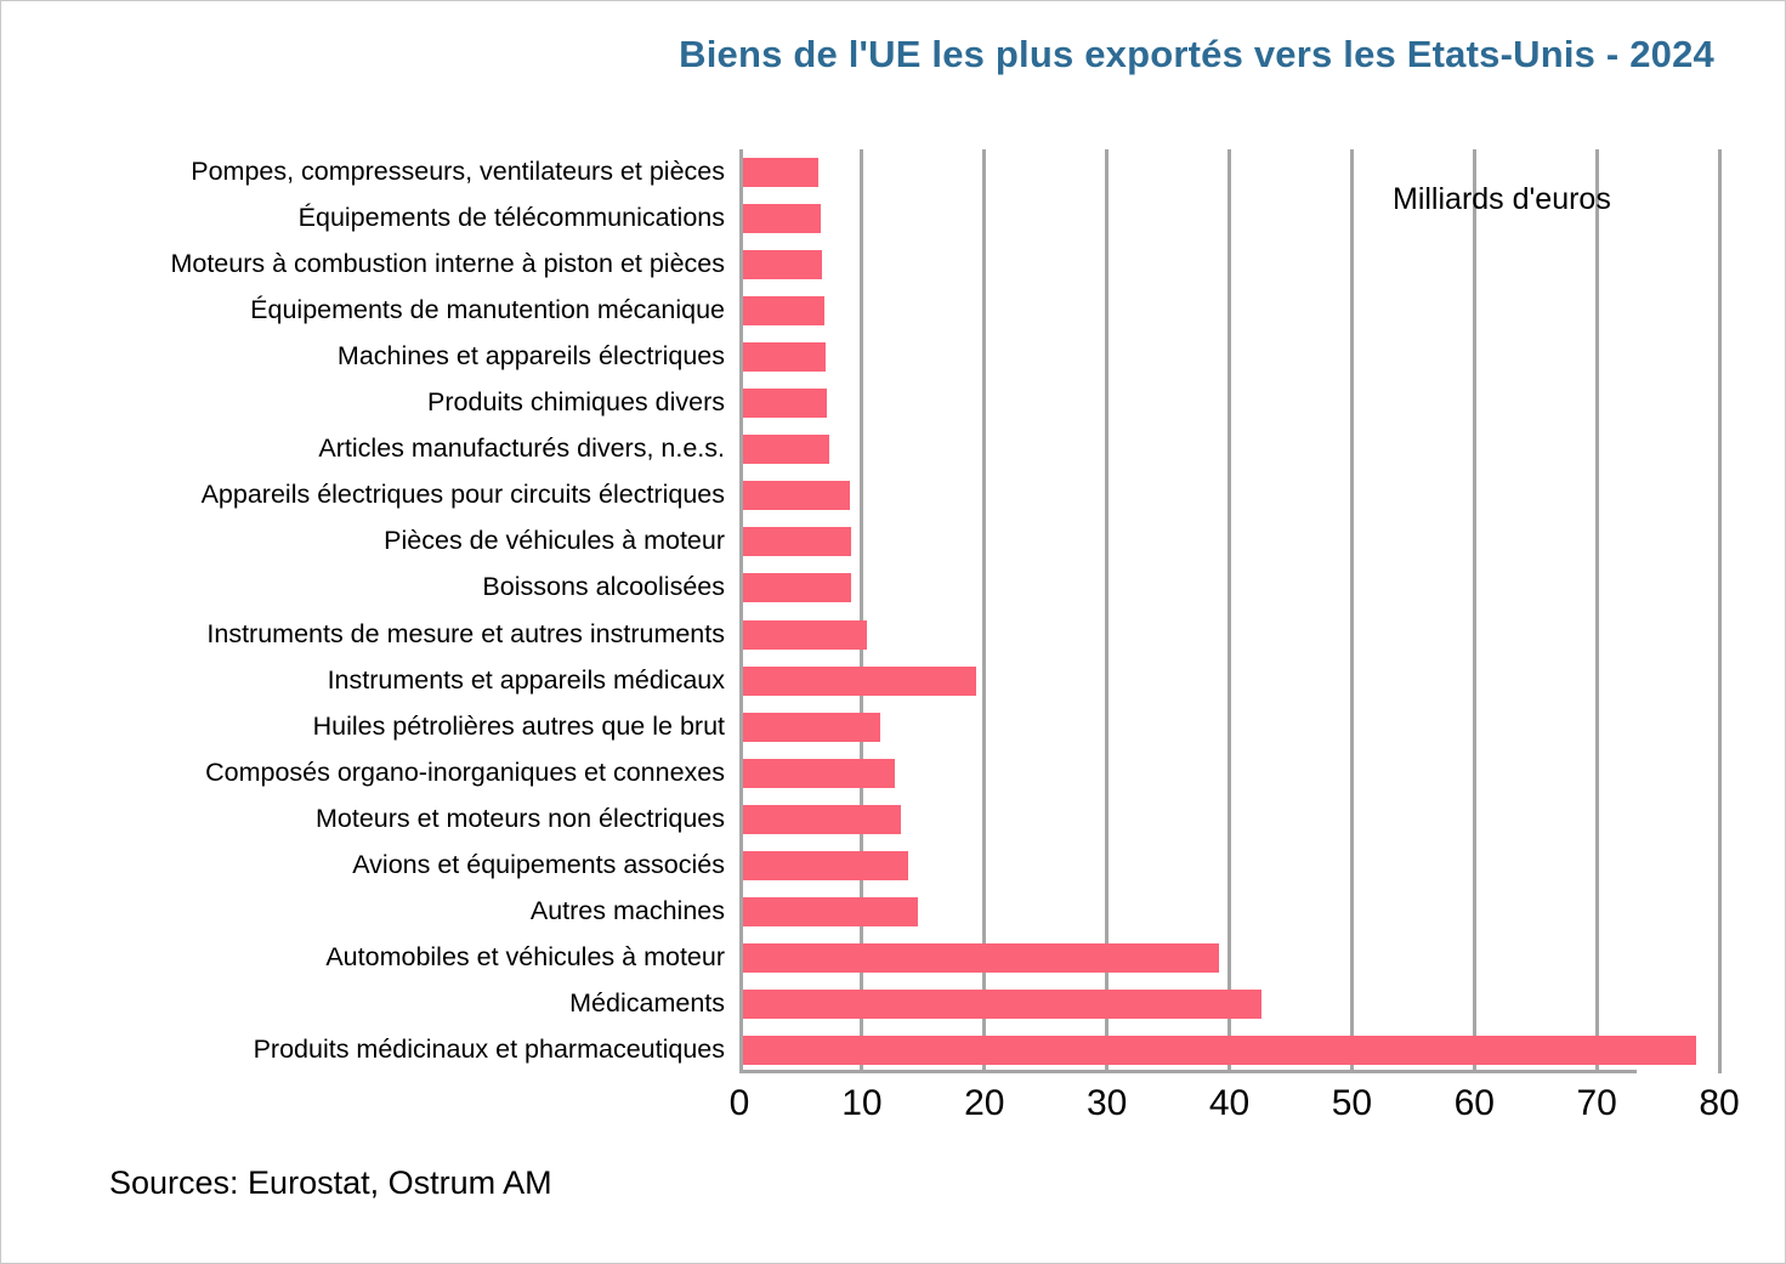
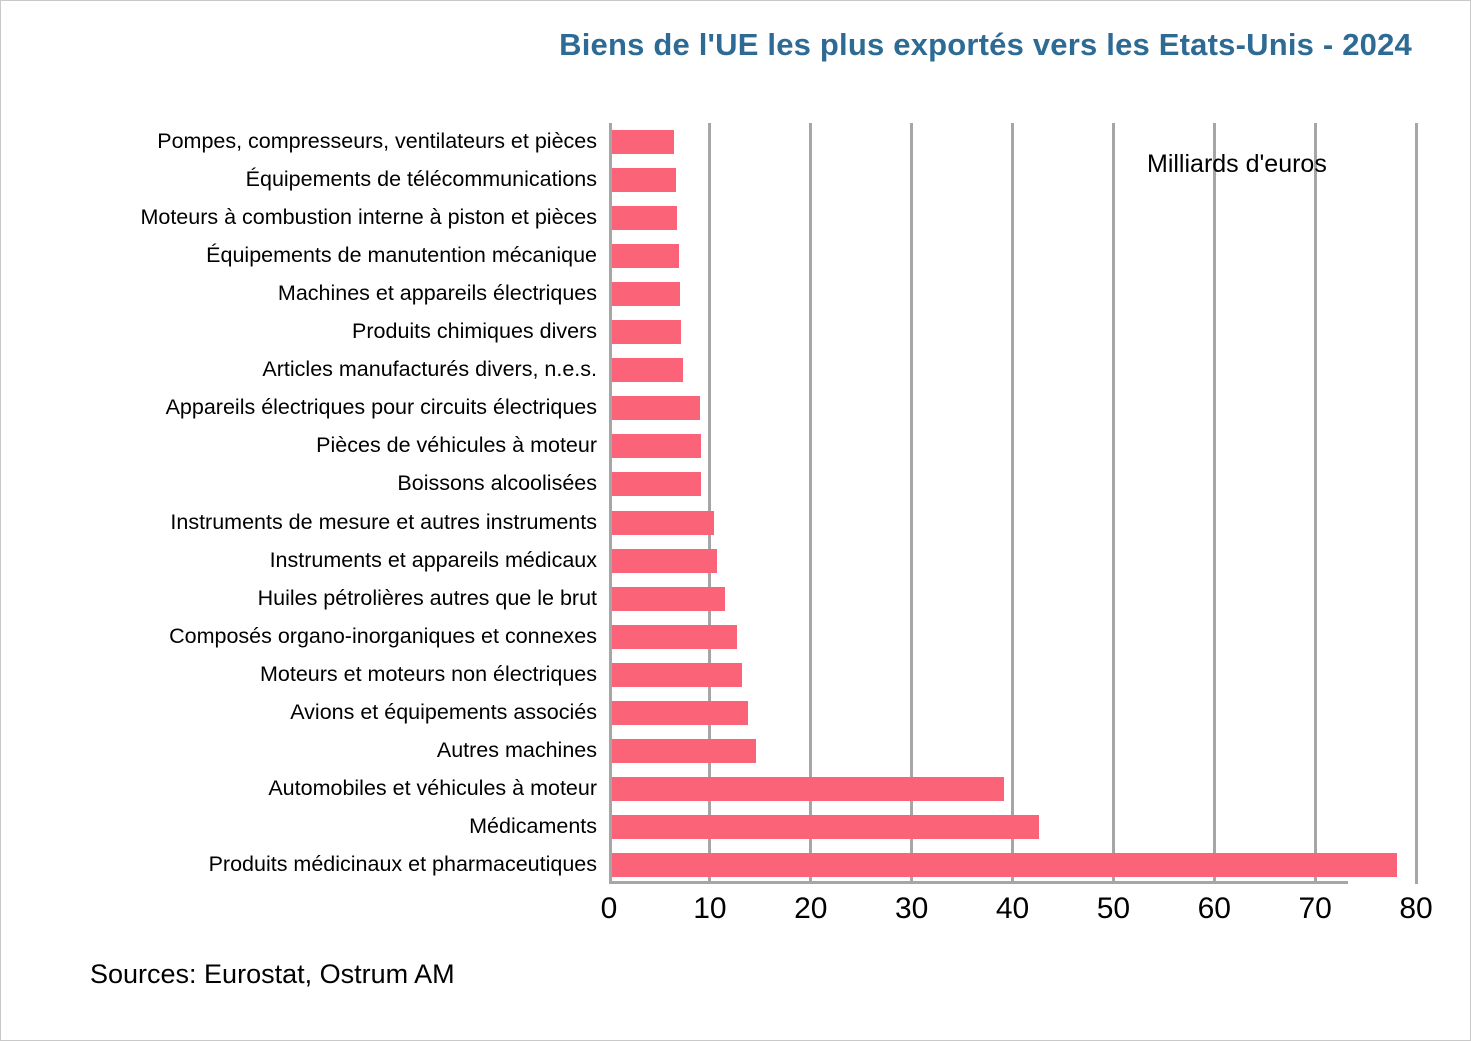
Instruments et appareils médicaux: 19 -> 10
